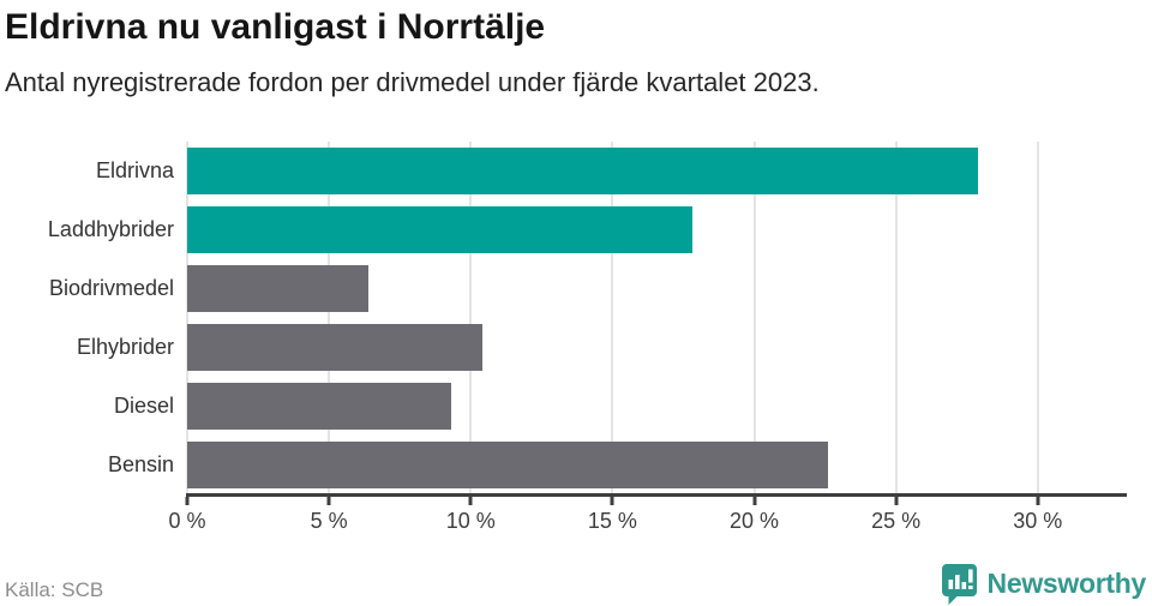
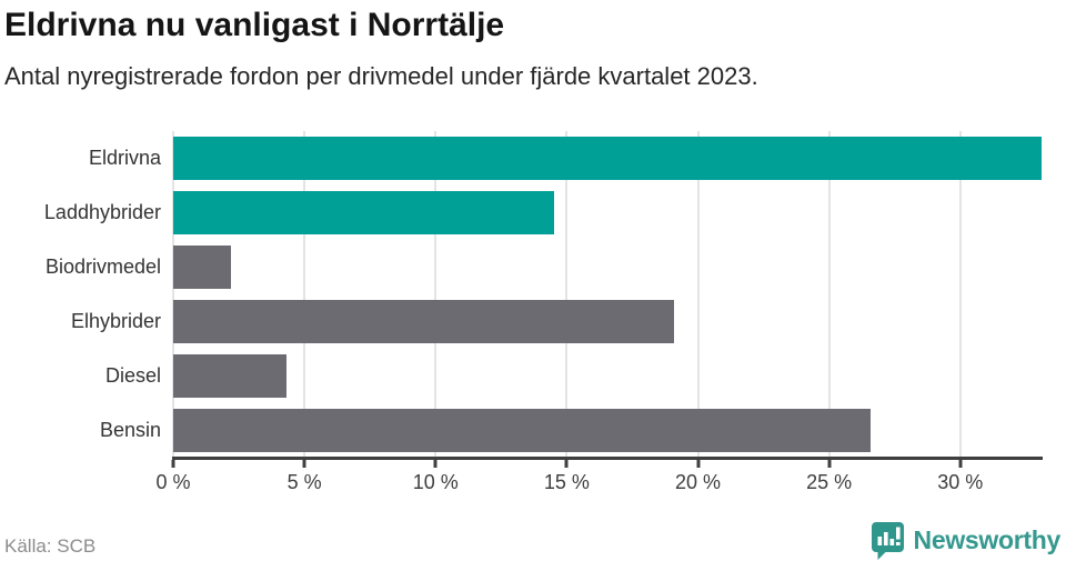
Eldrivna: 27.9% -> 33.1%
Laddhybrider: 17.8% -> 14.5%
Biodrivmedel: 6.4% -> 2.2%
Elhybrider: 10.4% -> 19.1%
Diesel: 9.3% -> 4.3%
Bensin: 22.6% -> 26.6%
